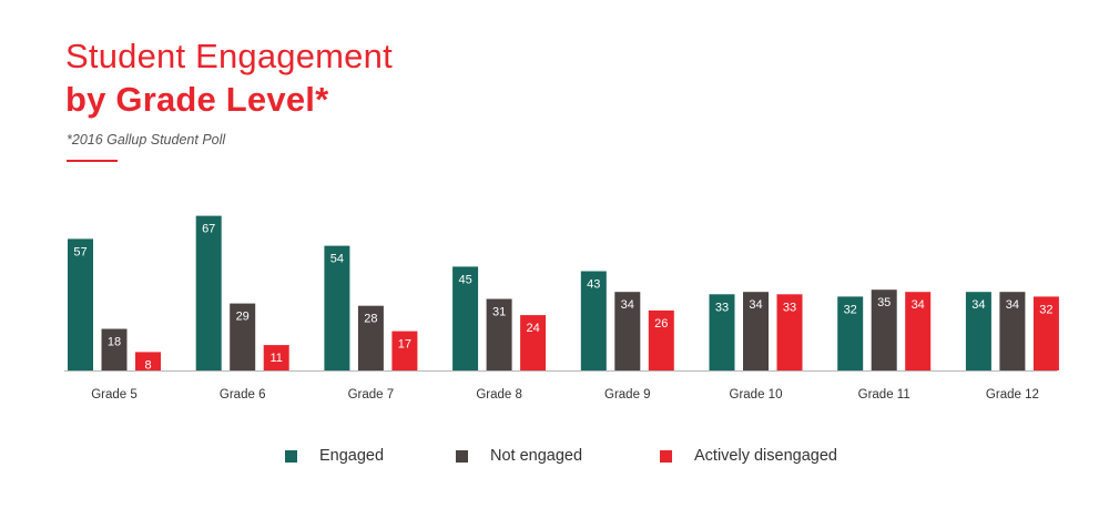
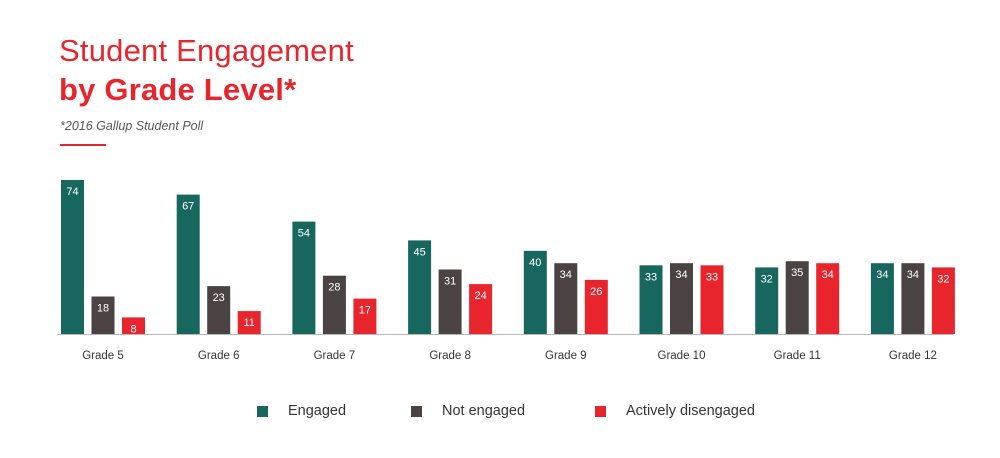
Engaged/Grade 5: 57 -> 74
Not engaged/Grade 6: 29 -> 23
Engaged/Grade 9: 43 -> 40
